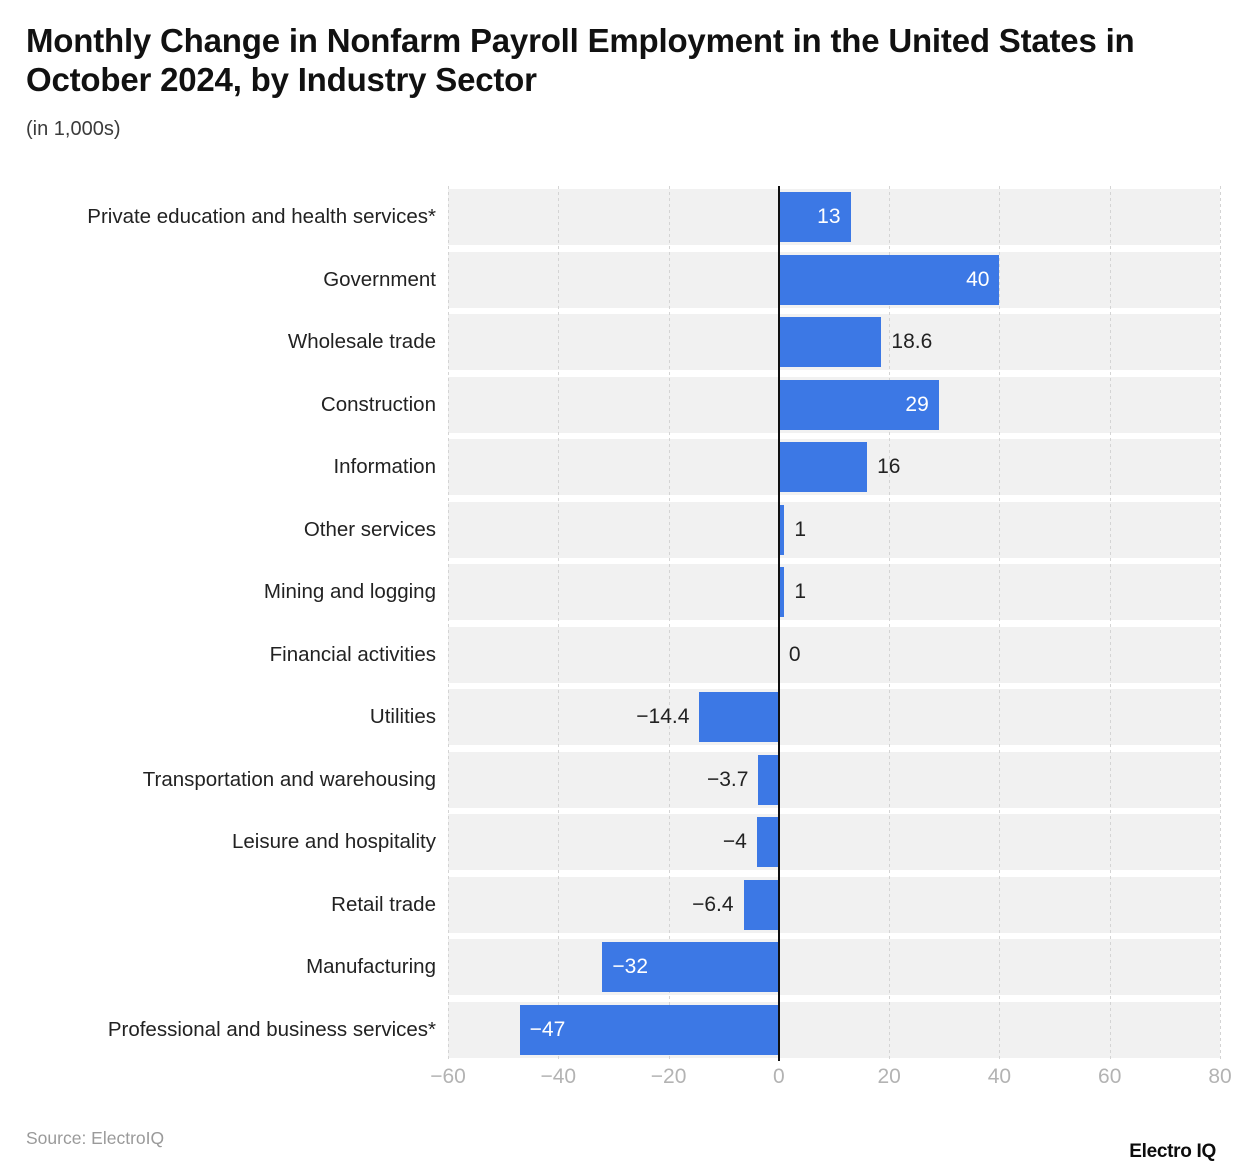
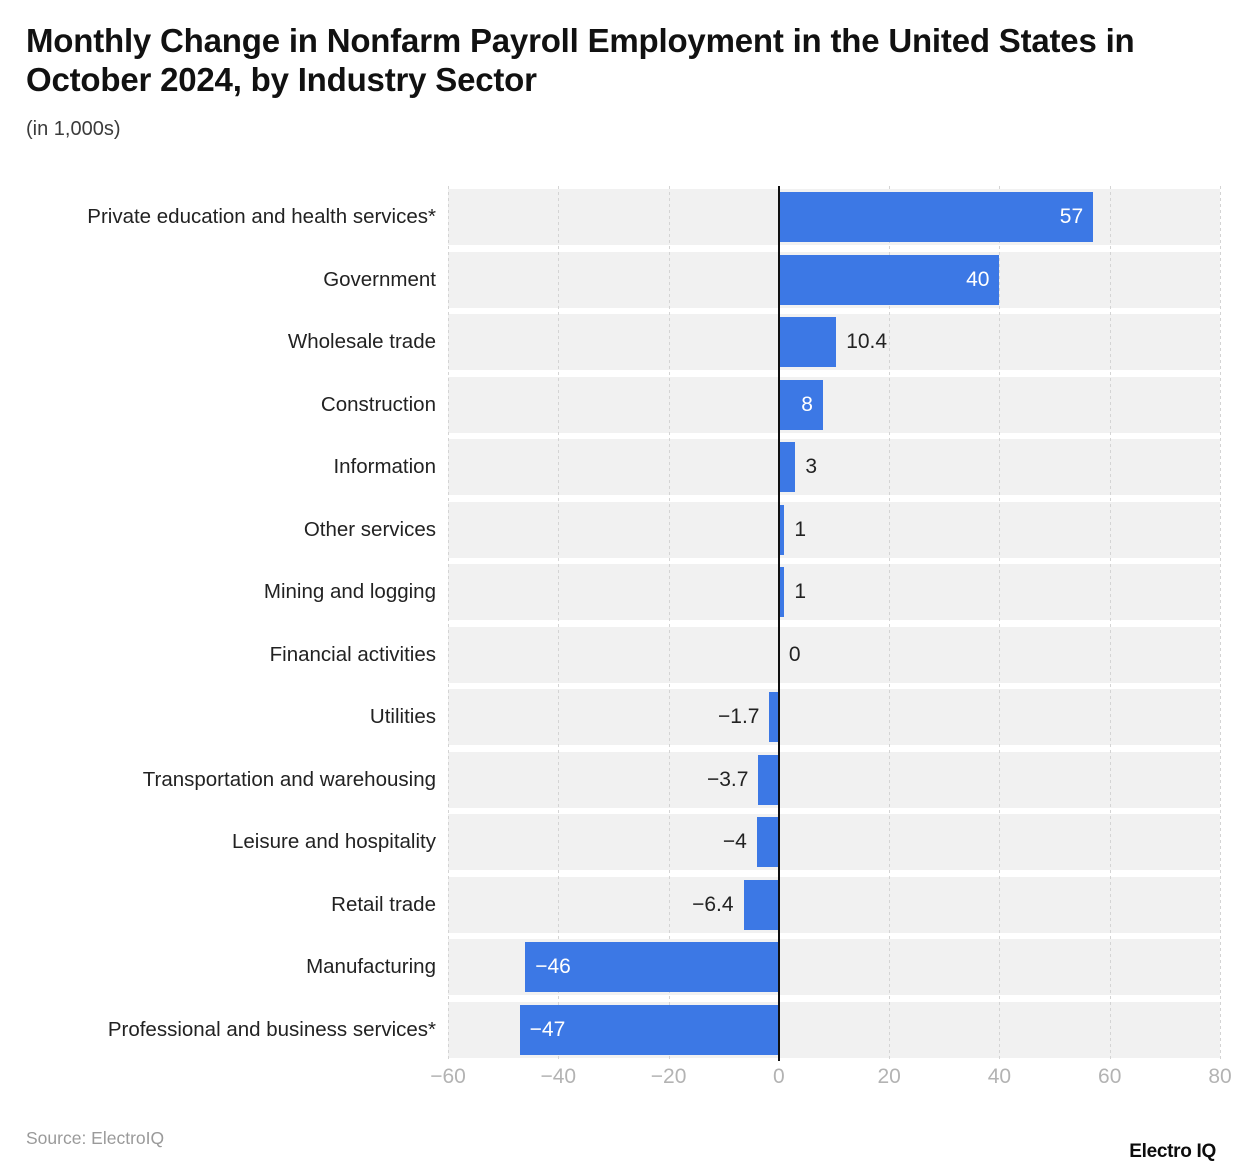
Private education and health services*: 13 -> 57
Wholesale trade: 18.6 -> 10.4
Construction: 29 -> 8
Information: 16 -> 3
Utilities: −14.4 -> −1.7
Manufacturing: −32 -> −46
